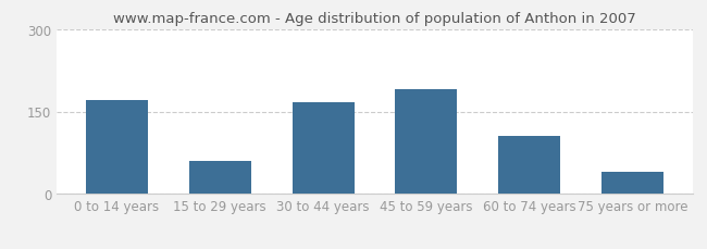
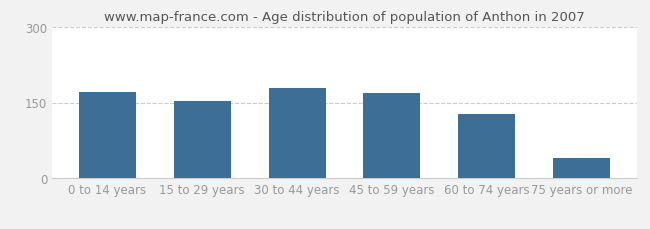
15 to 29 years: 60 -> 153
30 to 44 years: 166 -> 178
45 to 59 years: 190 -> 169
60 to 74 years: 106 -> 128
